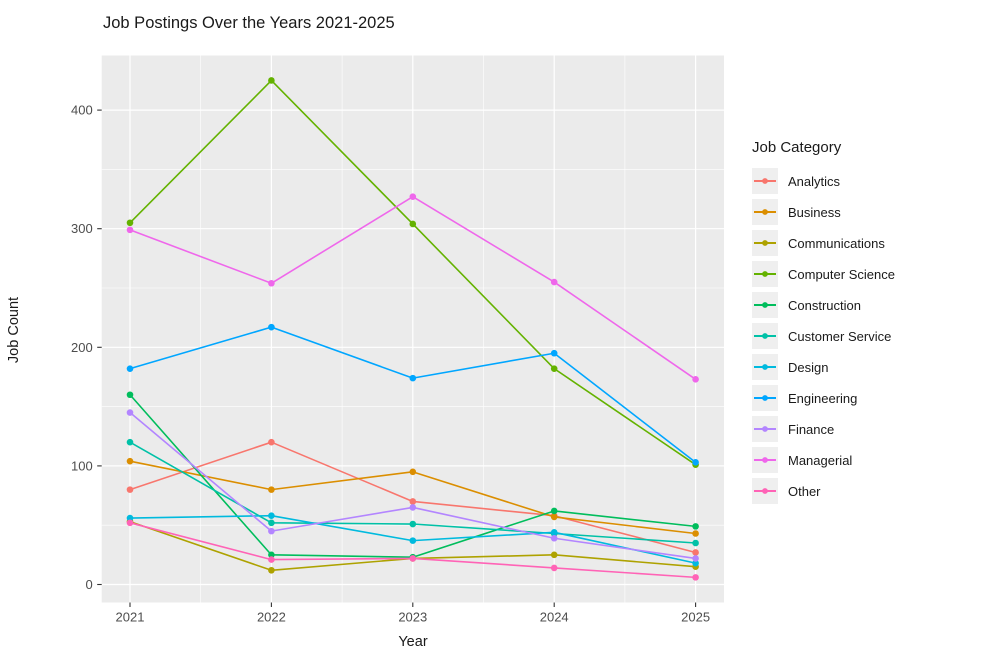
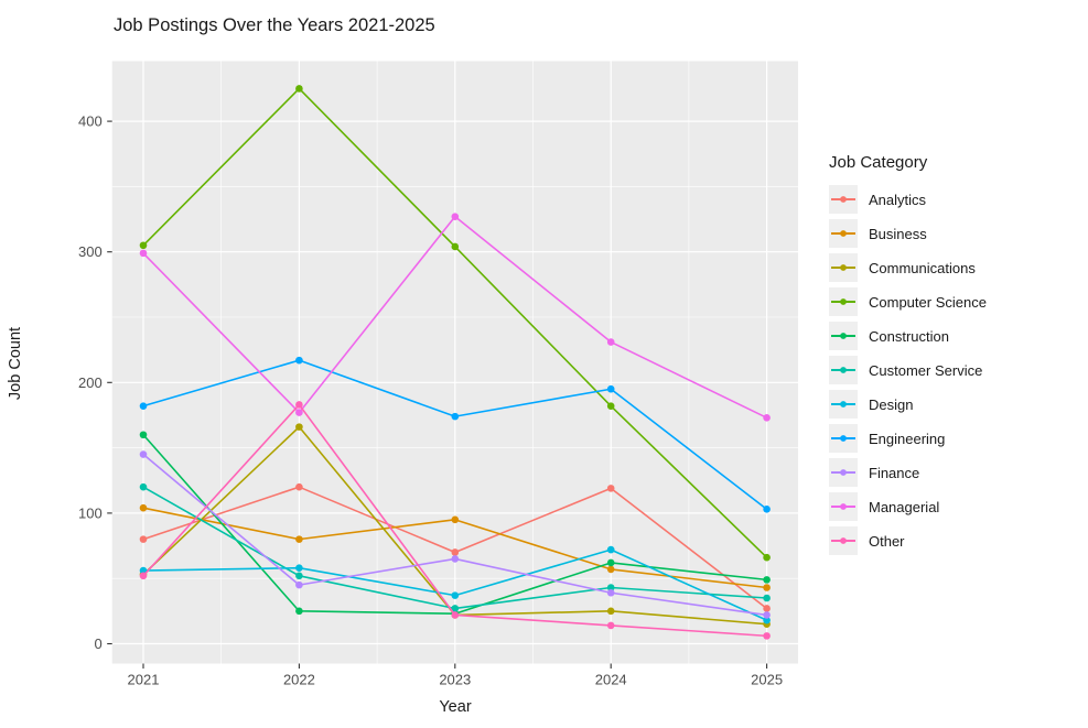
Communications/2022: 12 -> 166
Managerial/2022: 254 -> 177
Other/2022: 21 -> 183
Customer Service/2023: 51 -> 27
Analytics/2024: 58 -> 119
Design/2024: 44 -> 72
Managerial/2024: 255 -> 231
Computer Science/2025: 101 -> 66
